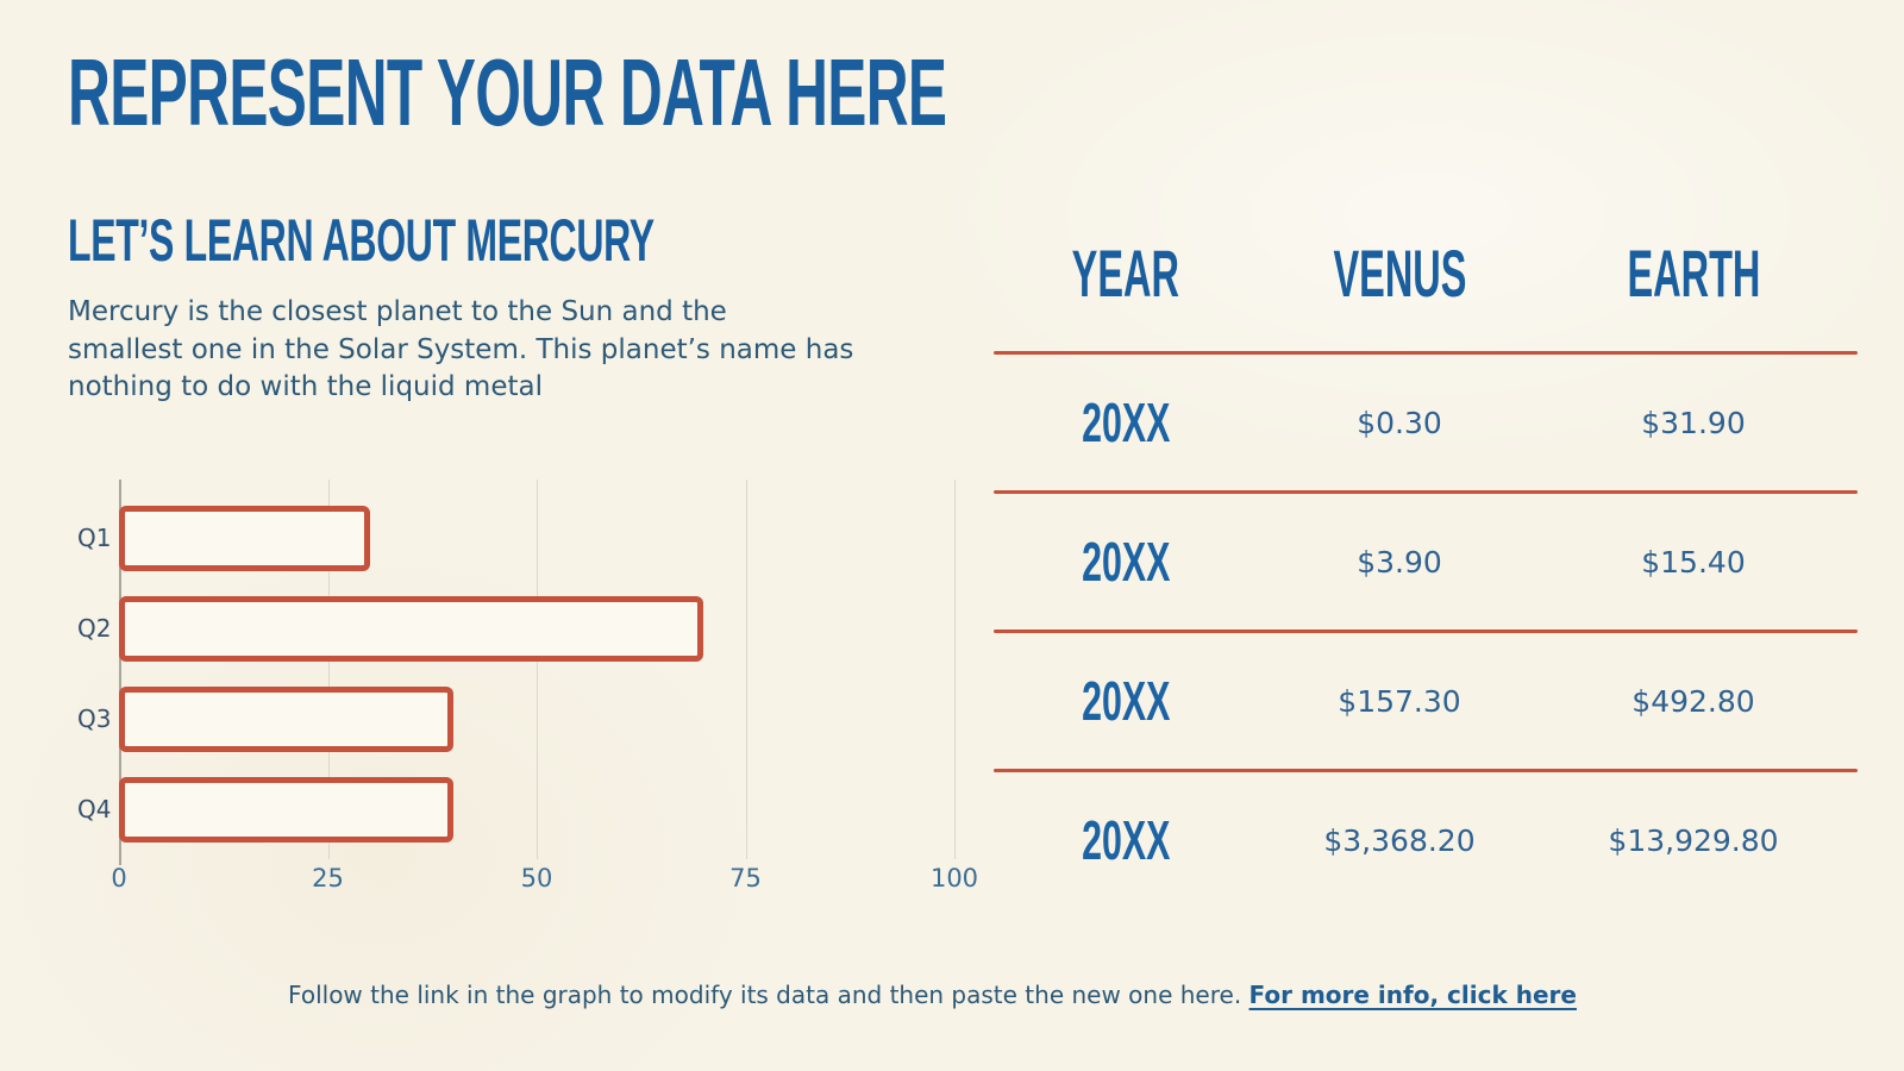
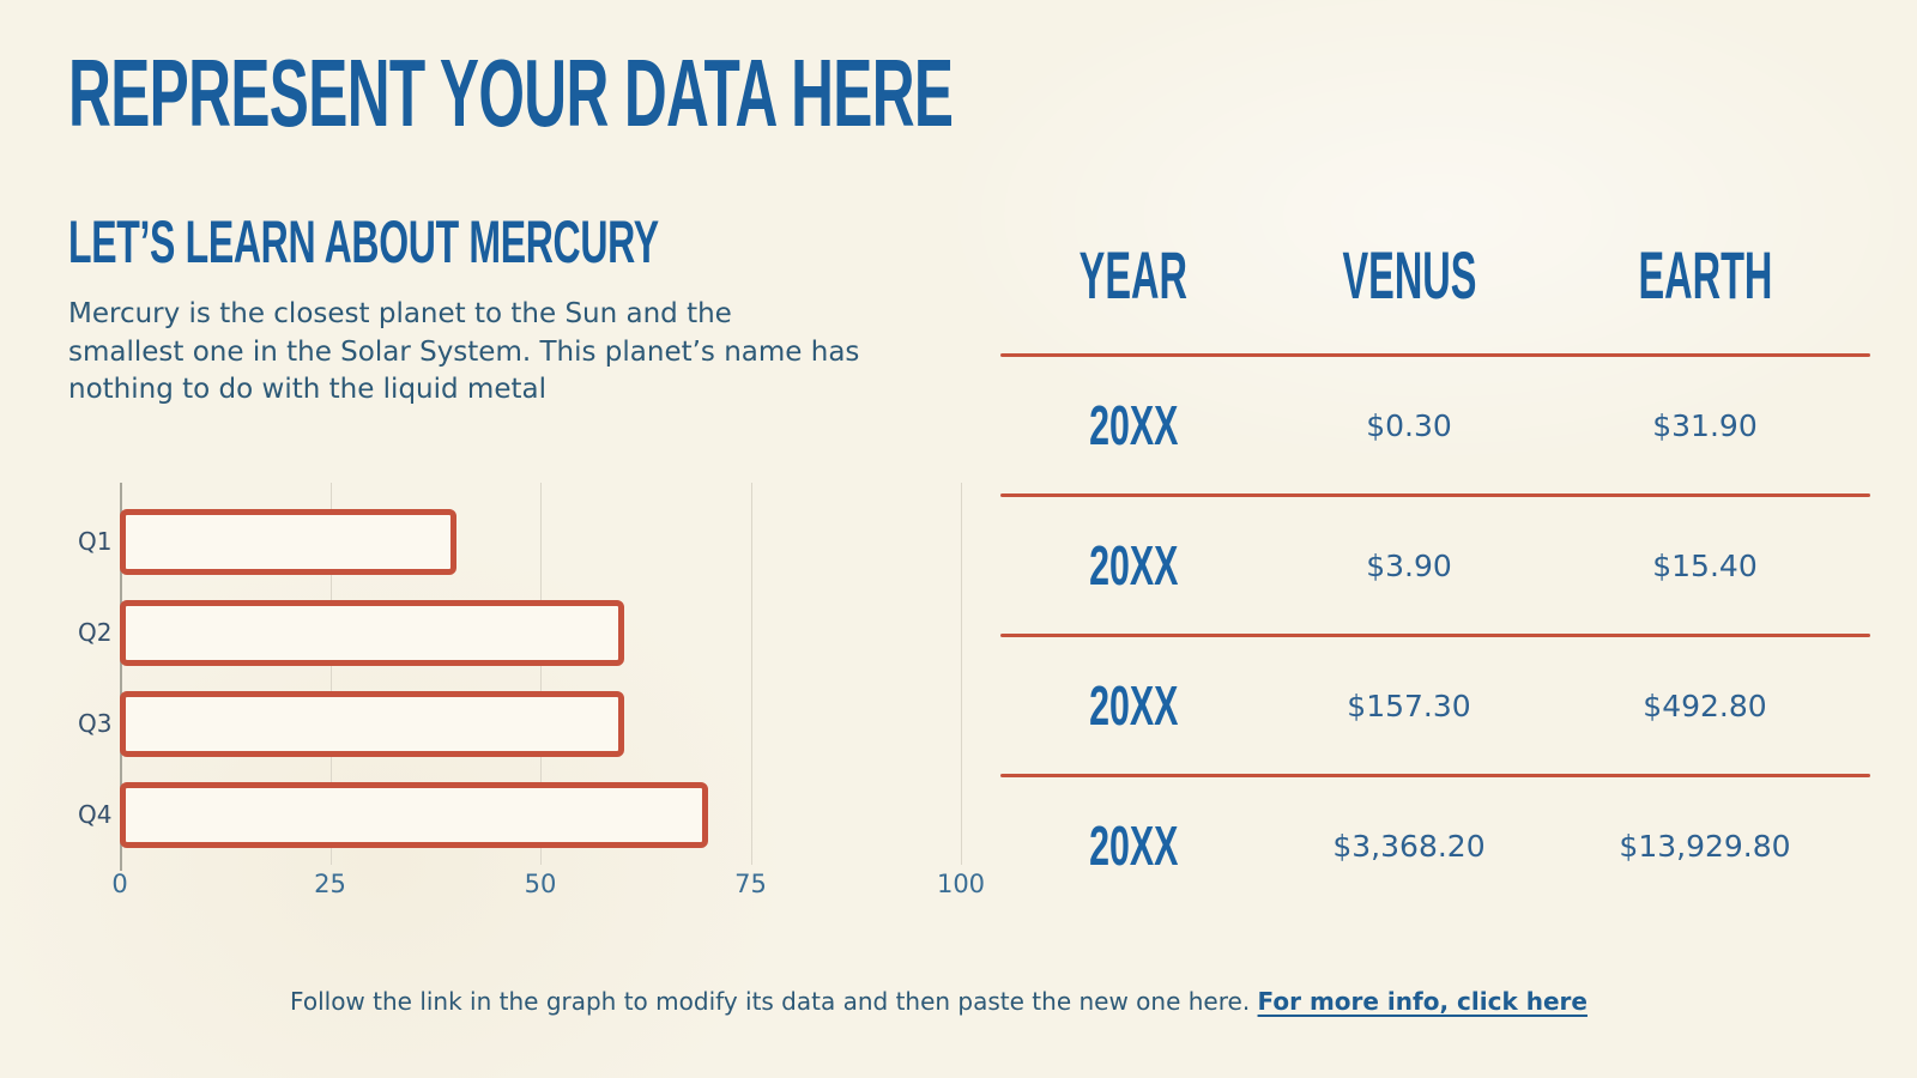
Q1: 30 -> 40
Q2: 70 -> 60
Q3: 40 -> 60
Q4: 40 -> 70
